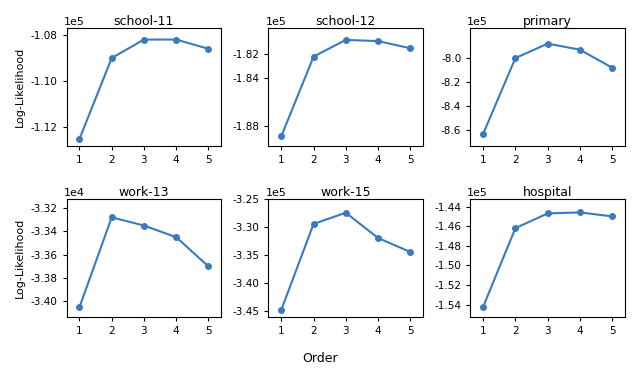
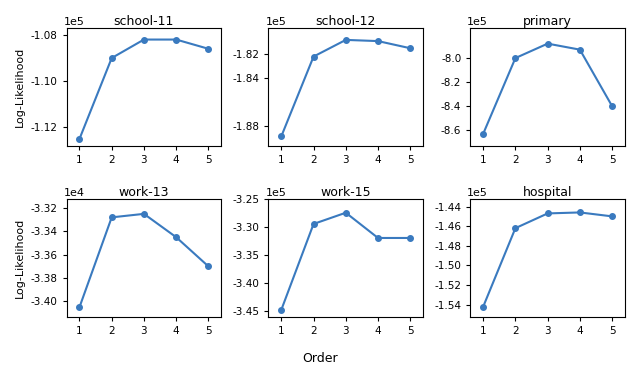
primary/5: -8.08 -> -8.40
work-13/3: -3.335 -> -3.325
work-15/5: -3.345 -> -3.320
